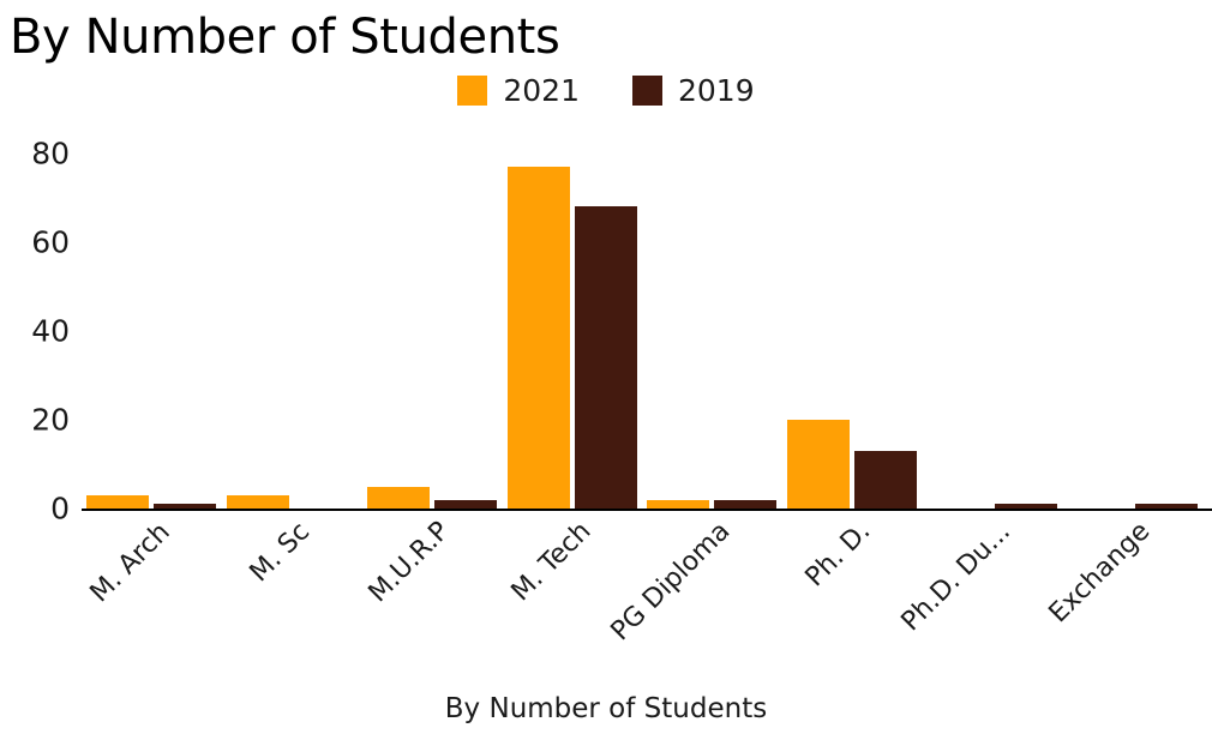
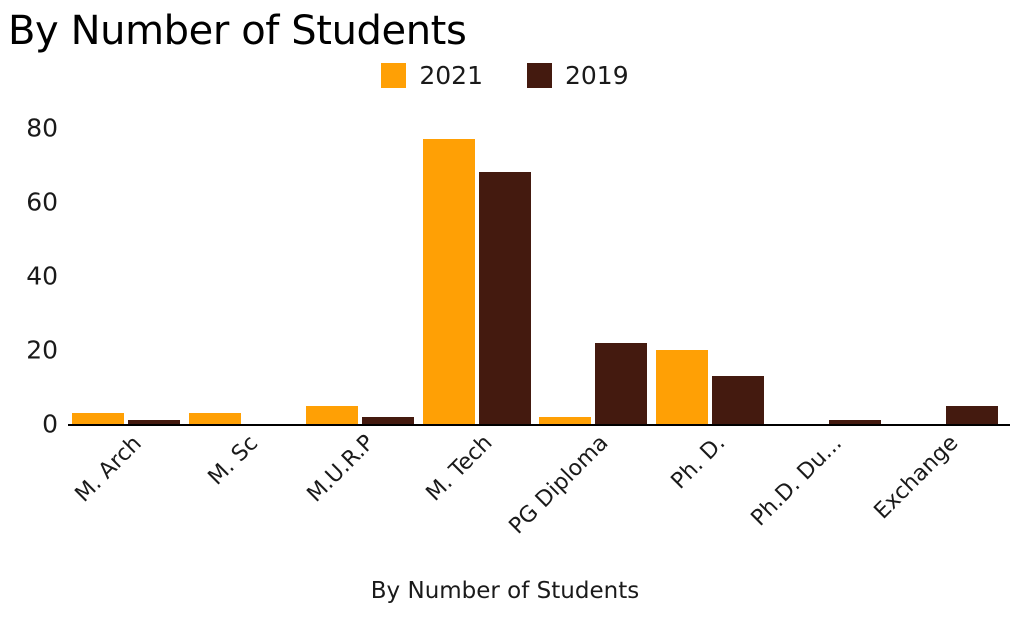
2019/PG Diploma: 2 -> 22
2019/Exchange: 1 -> 5
